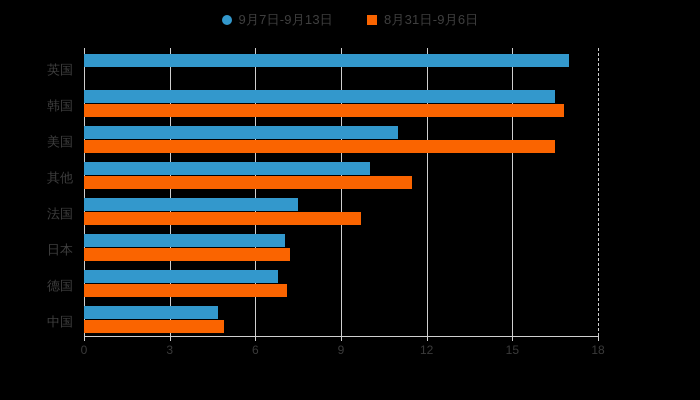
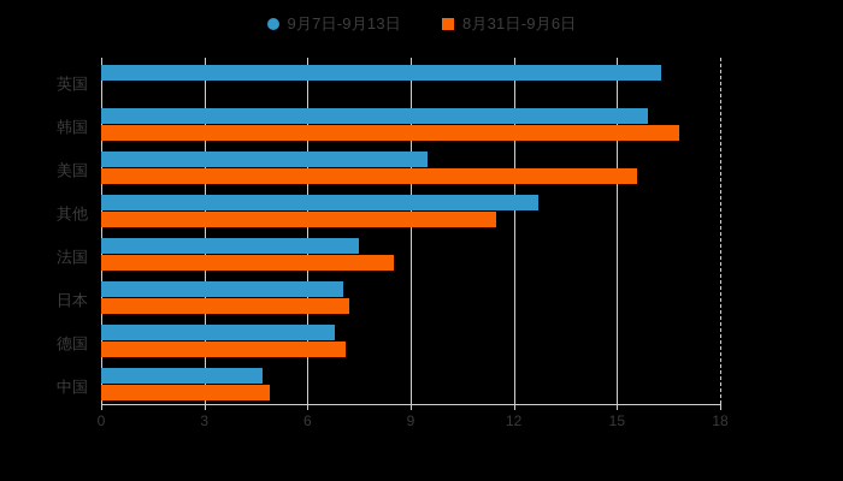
9月7日-9月13日/英国: 17.0 -> 16.3
9月7日-9月13日/韩国: 16.5 -> 15.9
9月7日-9月13日/美国: 11.0 -> 9.5
8月31日-9月6日/美国: 16.5 -> 15.6
9月7日-9月13日/其他: 10.0 -> 12.7
8月31日-9月6日/法国: 9.7 -> 8.5
